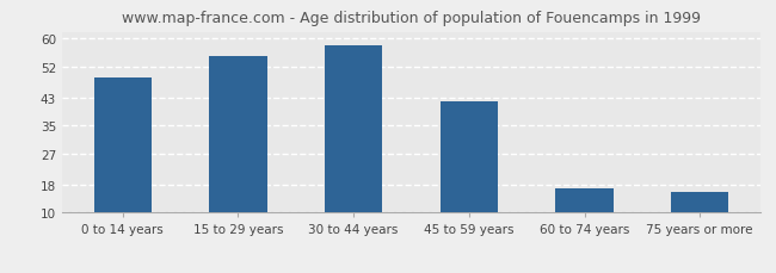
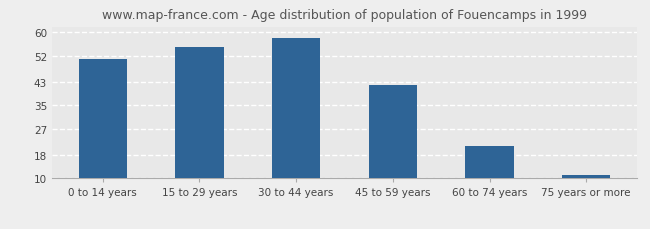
0 to 14 years: 49 -> 51
60 to 74 years: 17 -> 21
75 years or more: 16 -> 11
